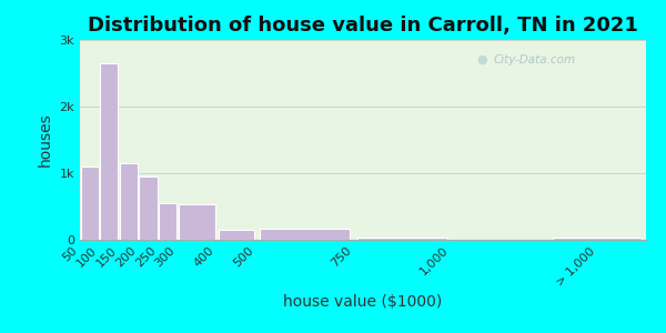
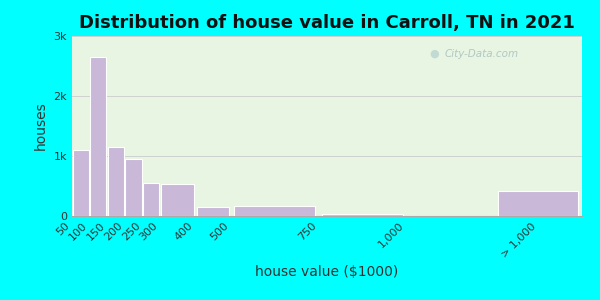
> 1,000: 0.03k -> 0.42k
